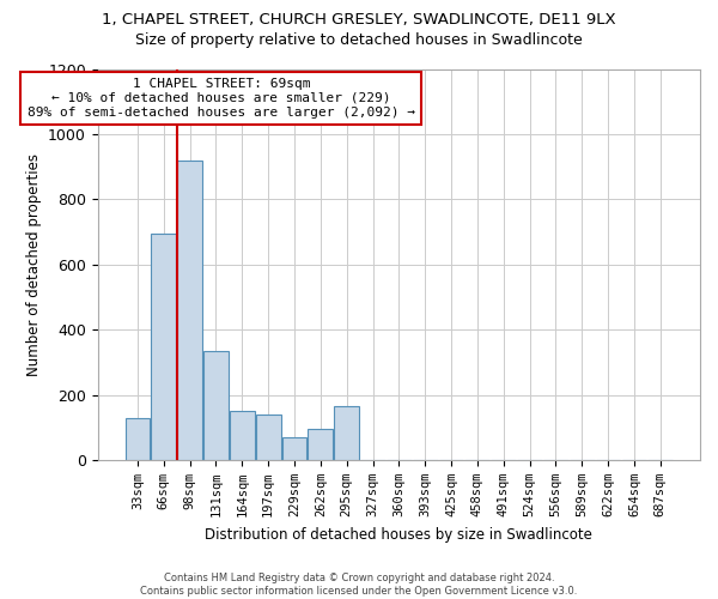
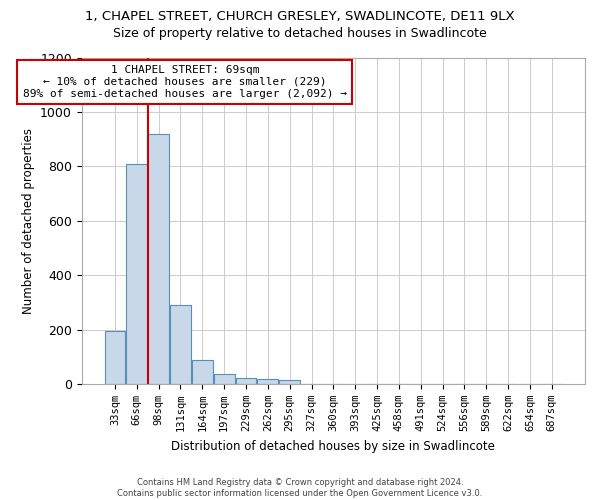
33sqm: 130 -> 193
66sqm: 695 -> 810
131sqm: 335 -> 290
164sqm: 150 -> 88
197sqm: 140 -> 36
229sqm: 70 -> 21
262sqm: 95 -> 17
295sqm: 165 -> 13
